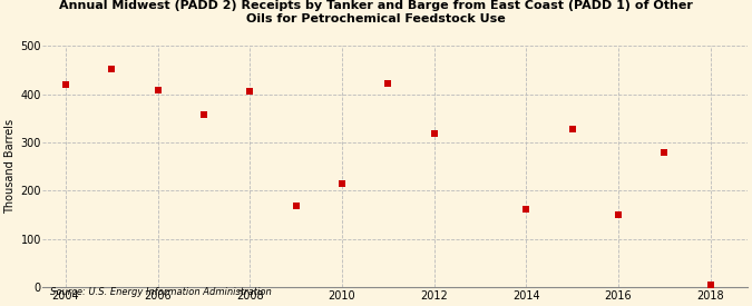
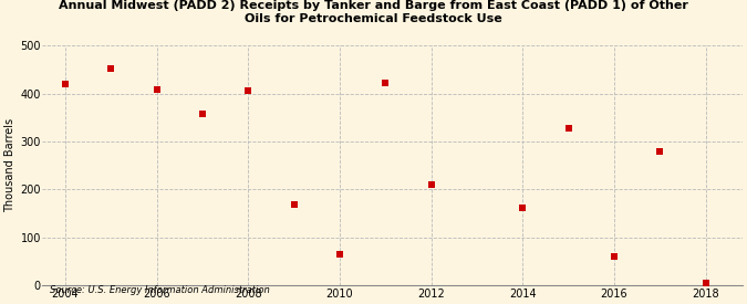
2010: 215 -> 65
2012: 318 -> 210
2016: 150 -> 60
